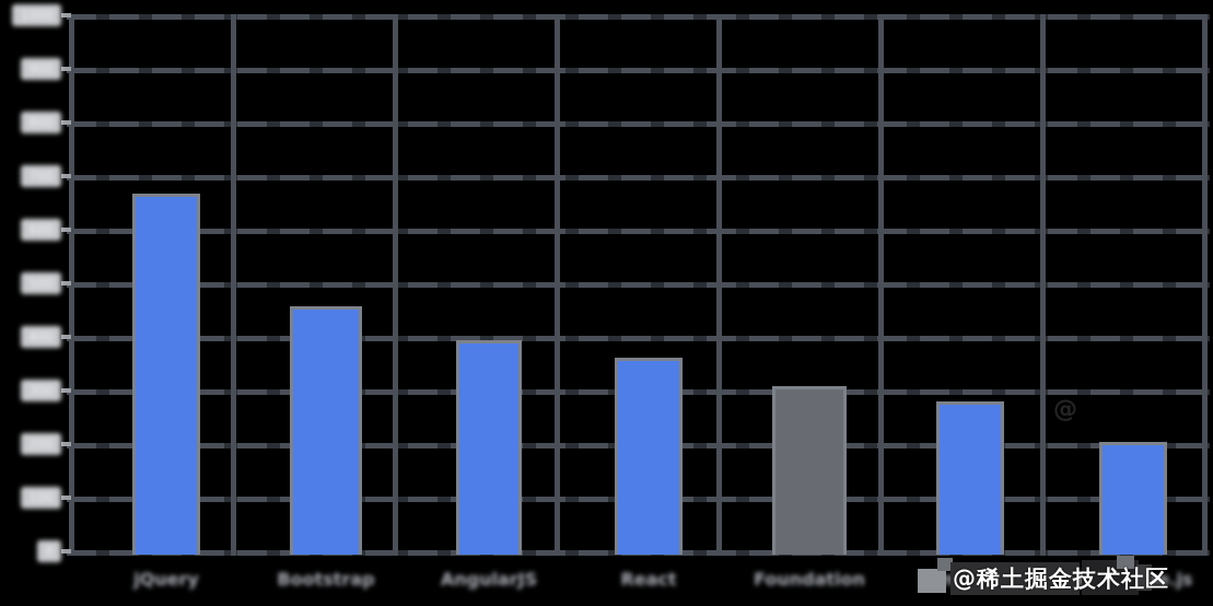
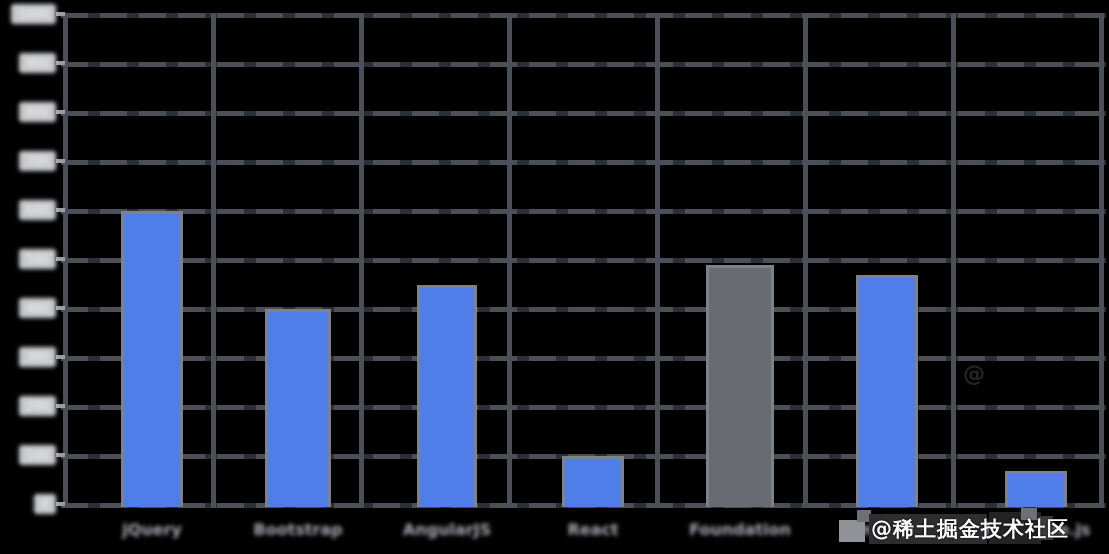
jQuery: 670 -> 600
Bootstrap: 460 -> 400
AngularJS: 400 -> 450
React: 360 -> 100
Foundation: 310 -> 490
Ember.js: 280 -> 470
Backbone.js: 210 -> 70
